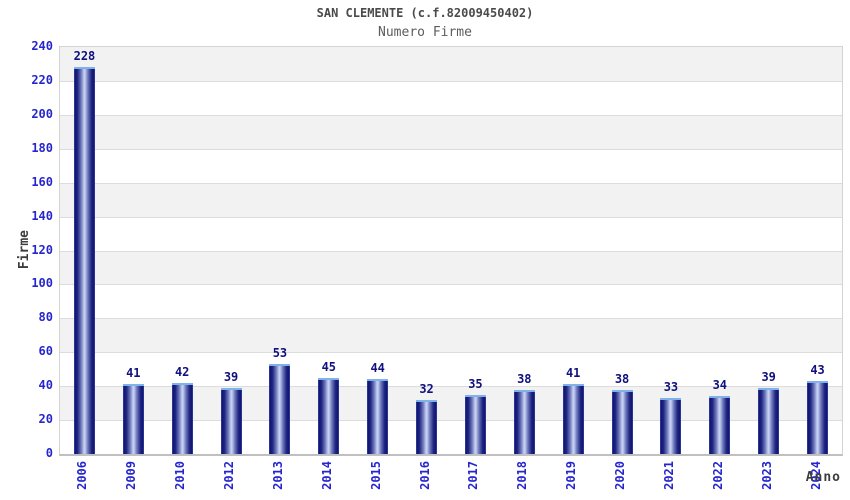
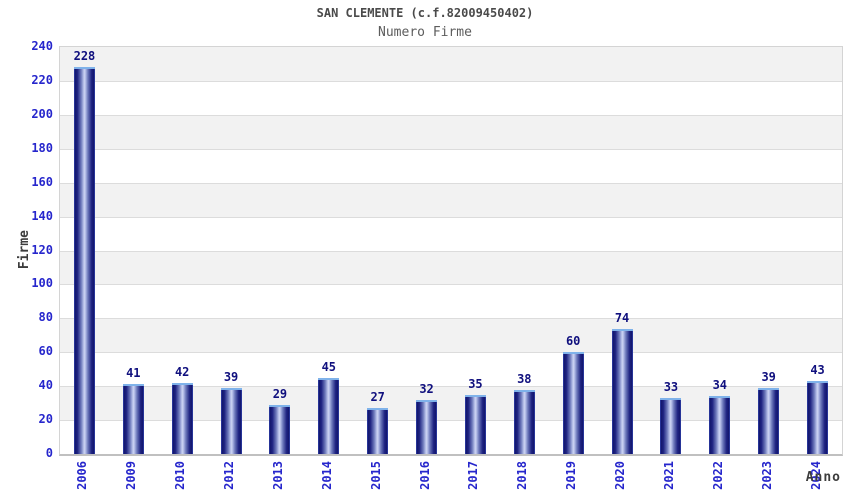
2013: 53 -> 29
2015: 44 -> 27
2019: 41 -> 60
2020: 38 -> 74
